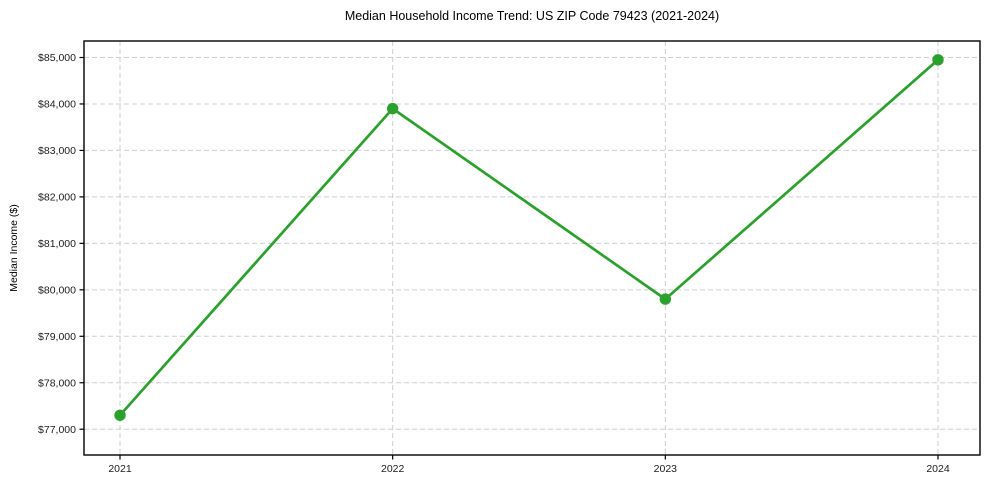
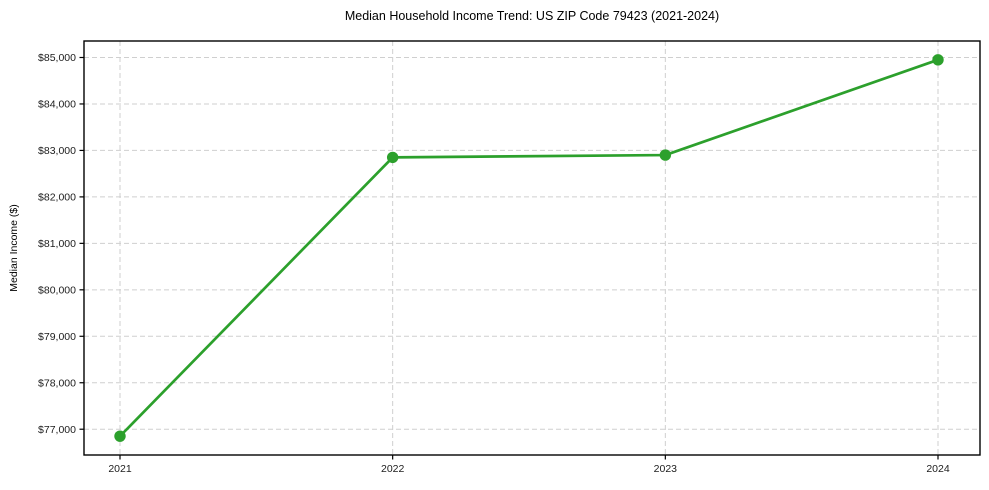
2021: $77300 -> $76800
2022: $83900 -> $82800
2023: $79800 -> $82900
